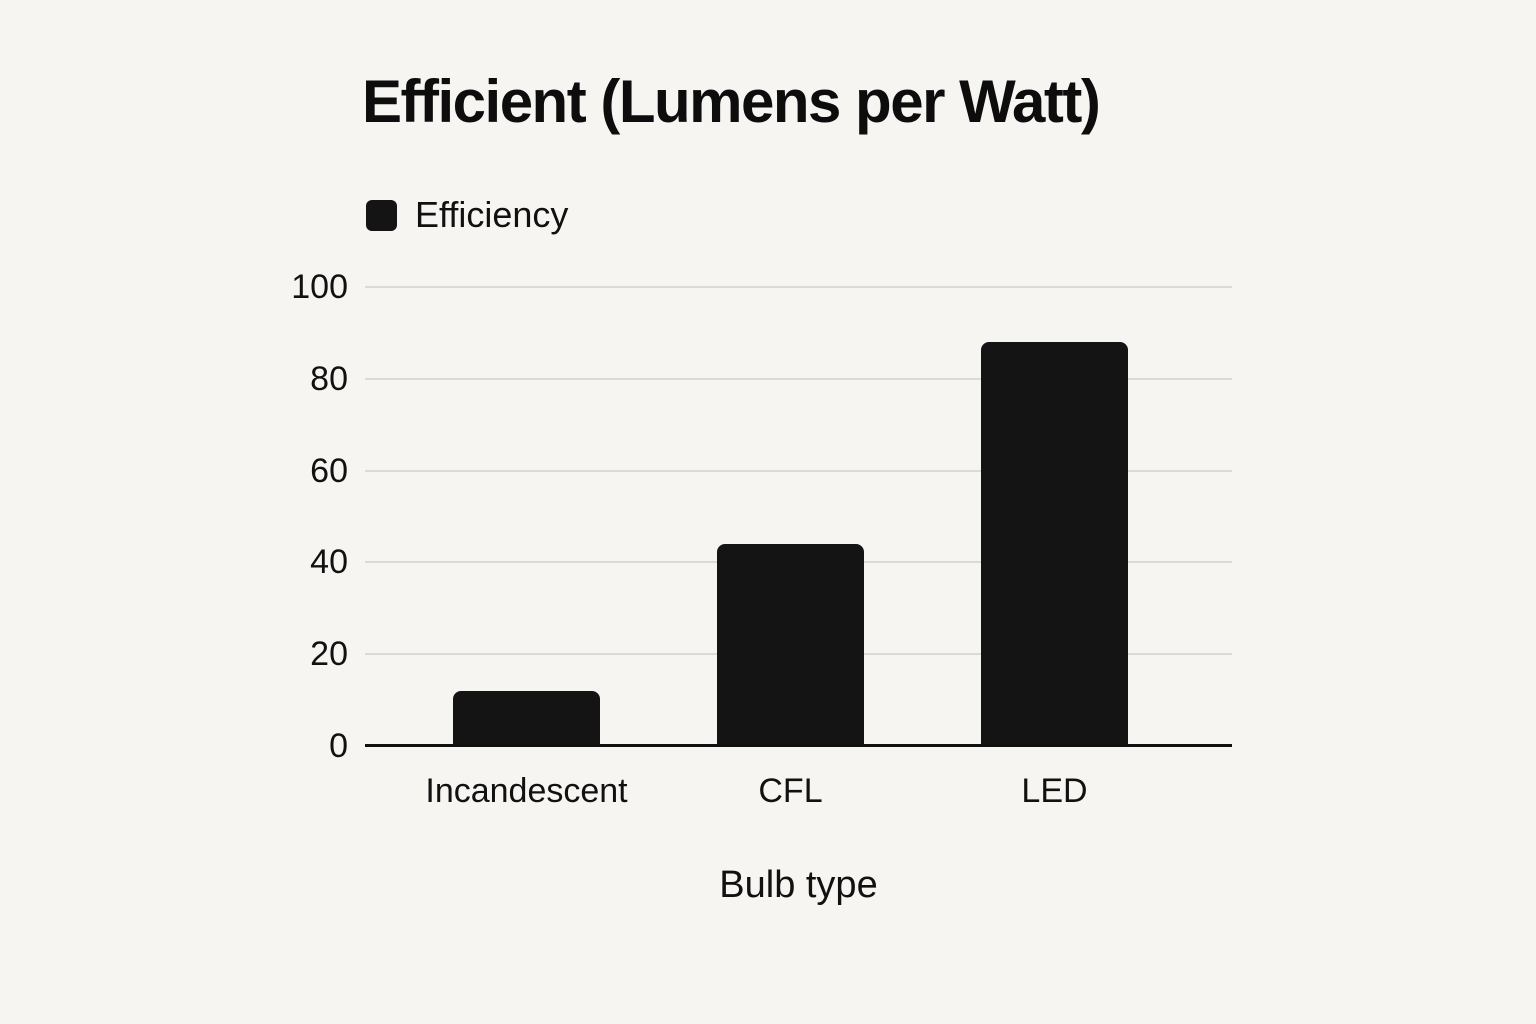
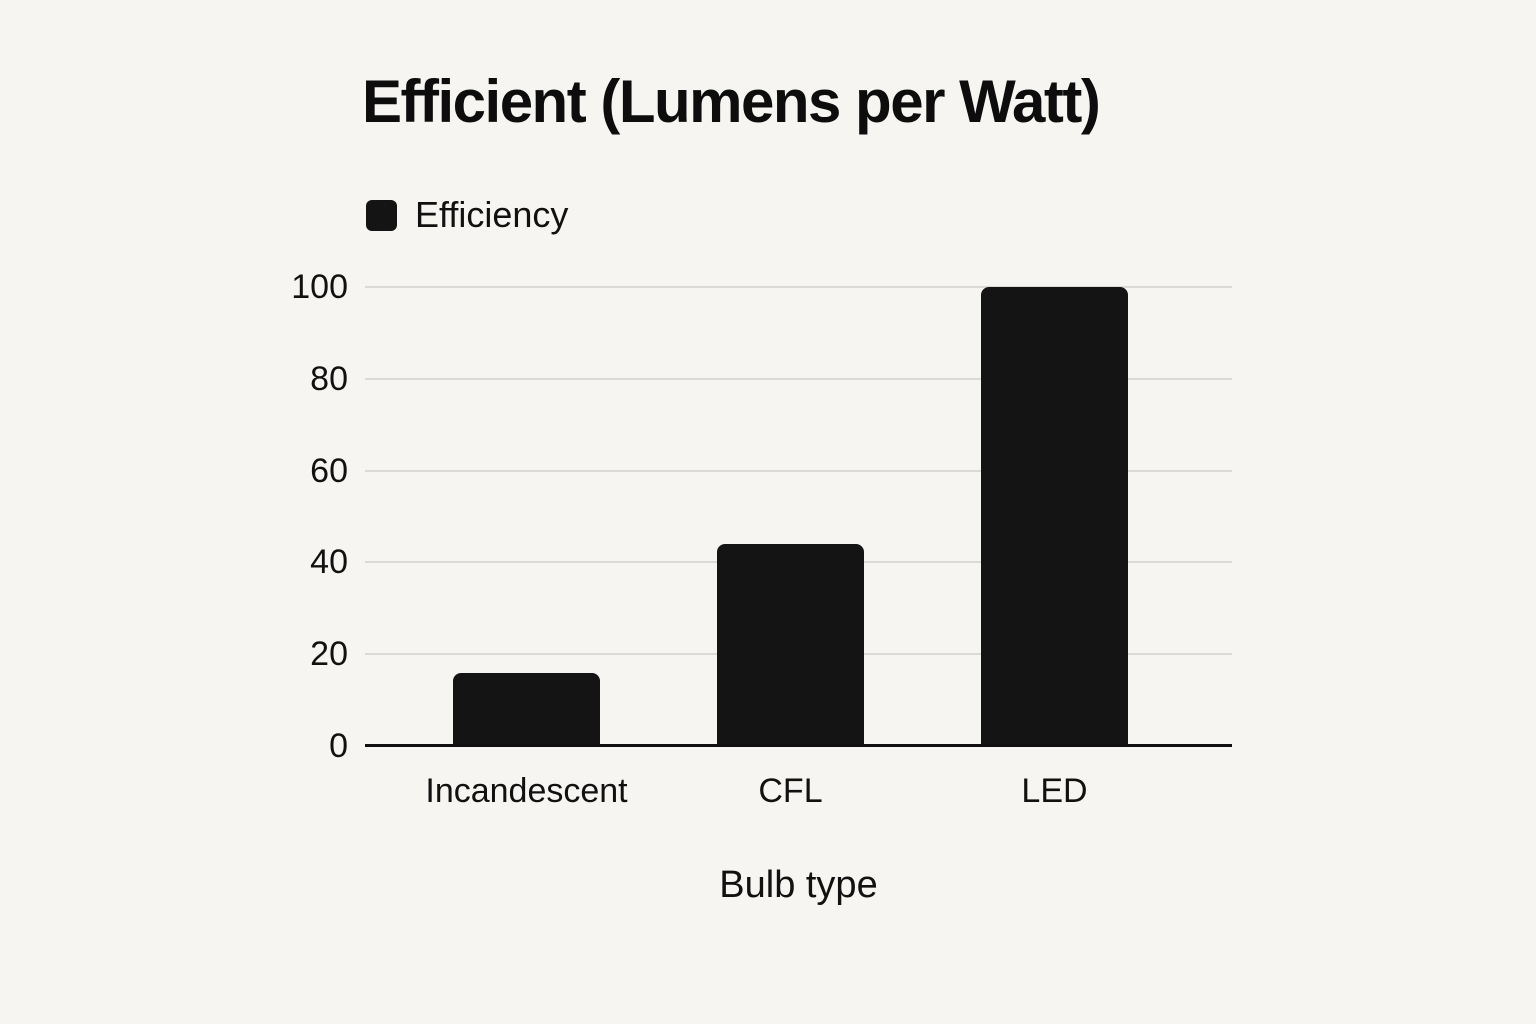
Incandescent: 12 -> 16
LED: 88 -> 100
